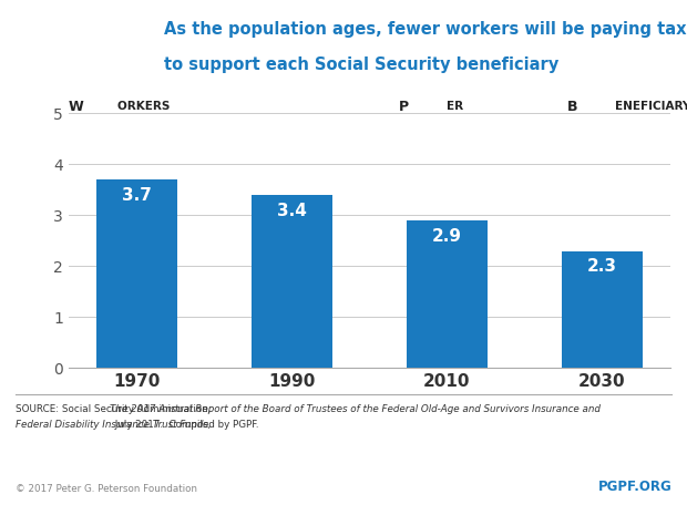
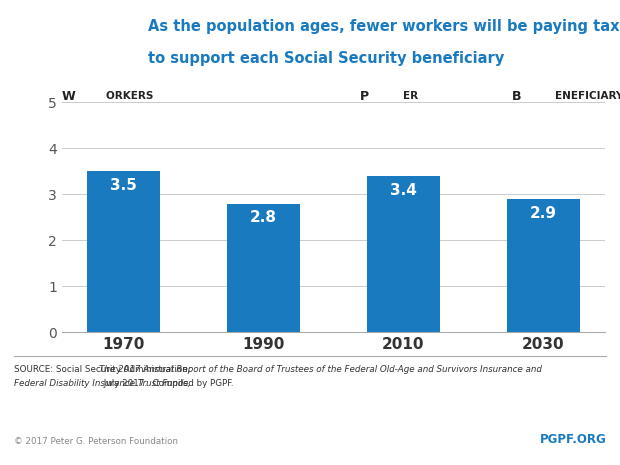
1970: 3.7 -> 3.5
1990: 3.4 -> 2.8
2010: 2.9 -> 3.4
2030: 2.3 -> 2.9
